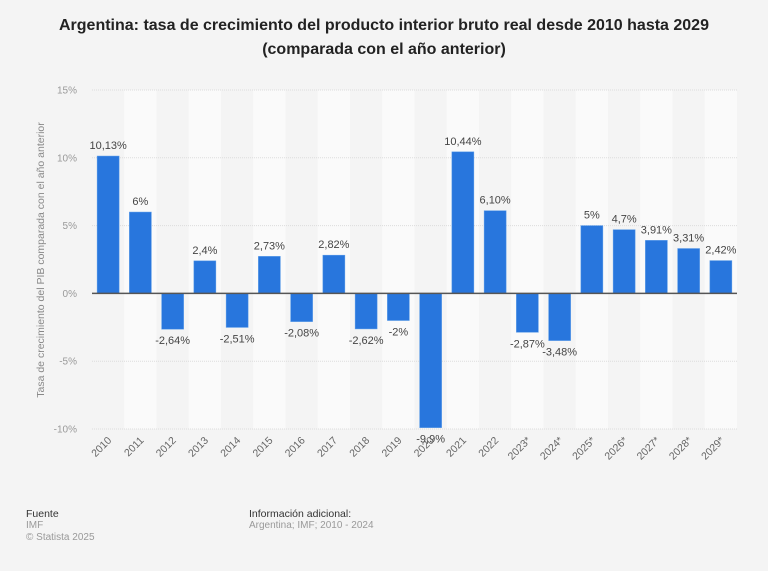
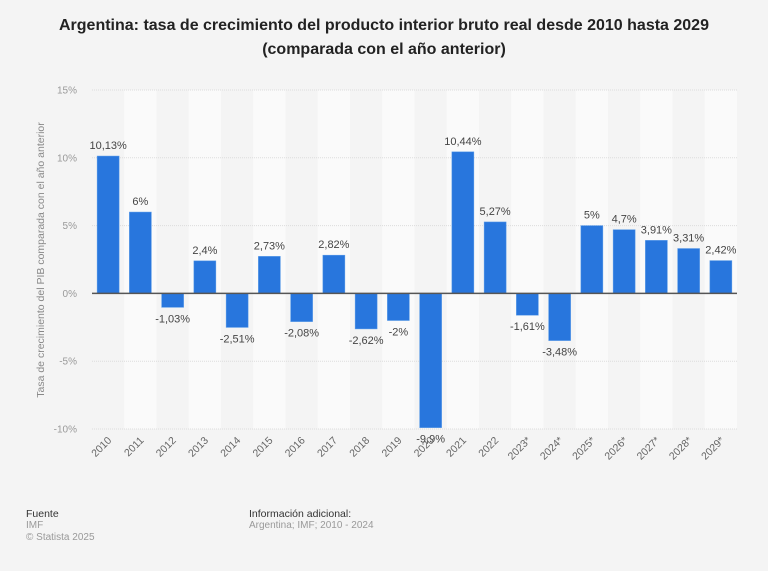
2012: -2,64% -> -1,03%
2022: 6,10% -> 5,27%
2023*: -2,87% -> -1,61%
